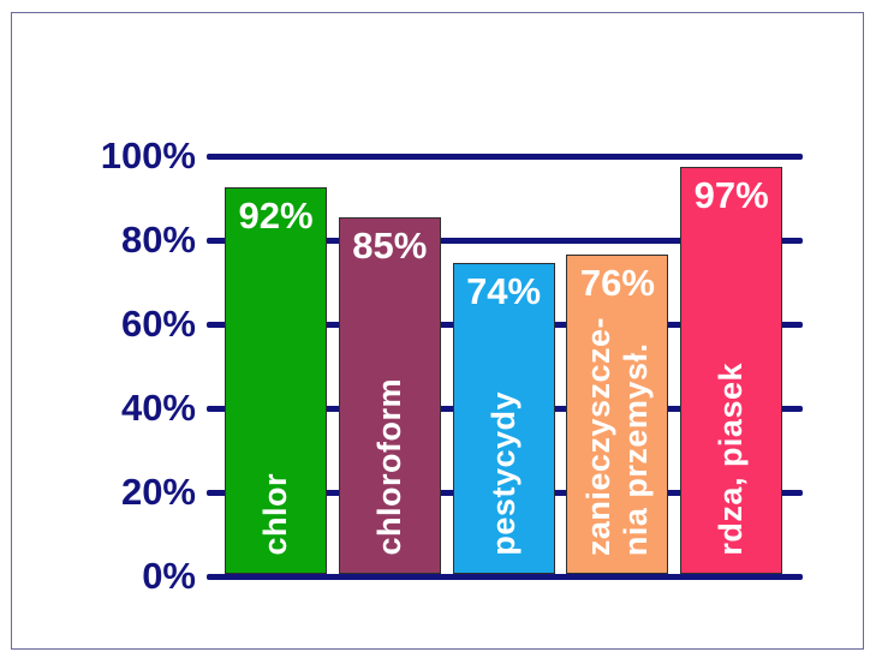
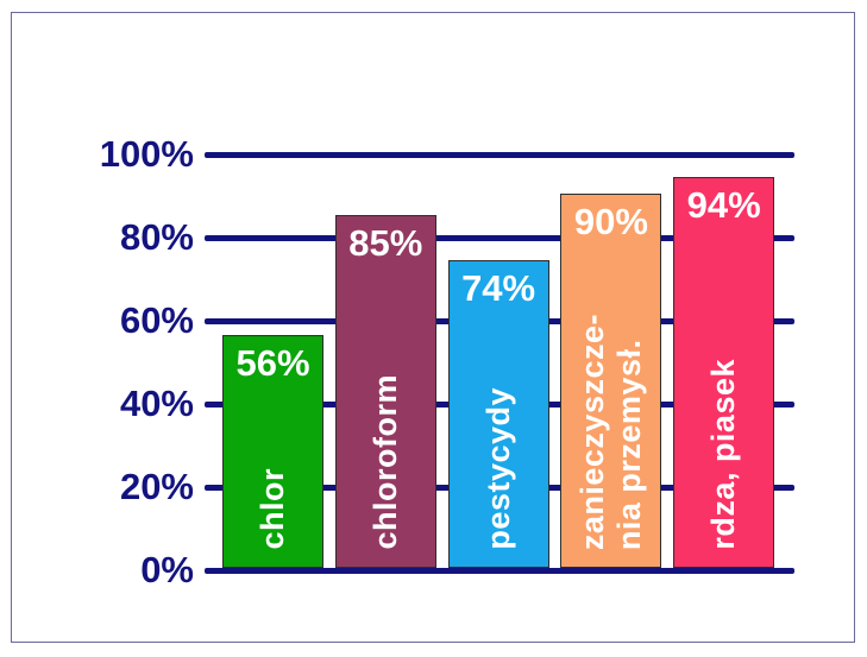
chlor: 92% -> 56%
zanieczyszcze- nia przemysł.: 76% -> 90%
rdza, piasek: 97% -> 94%
